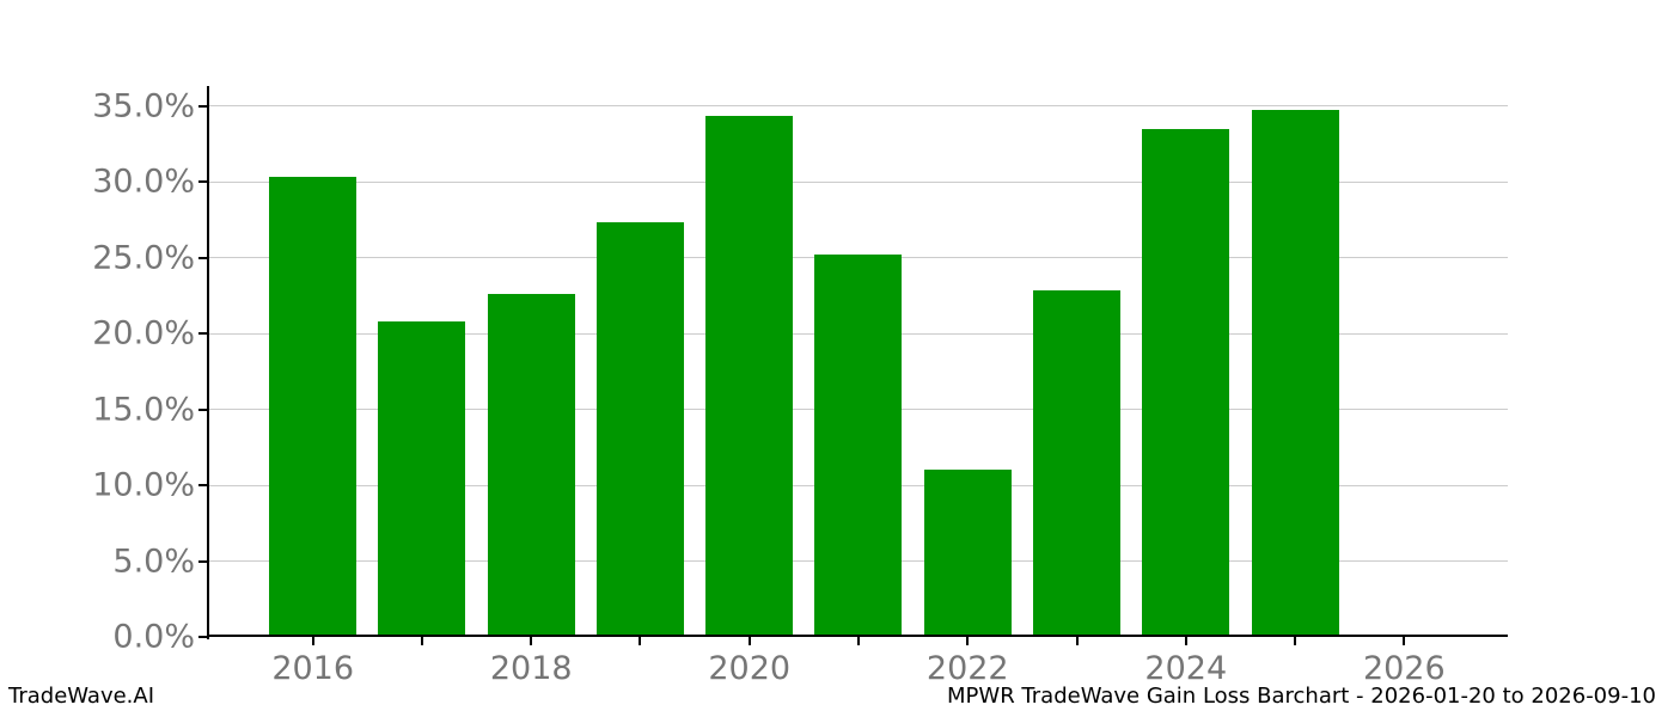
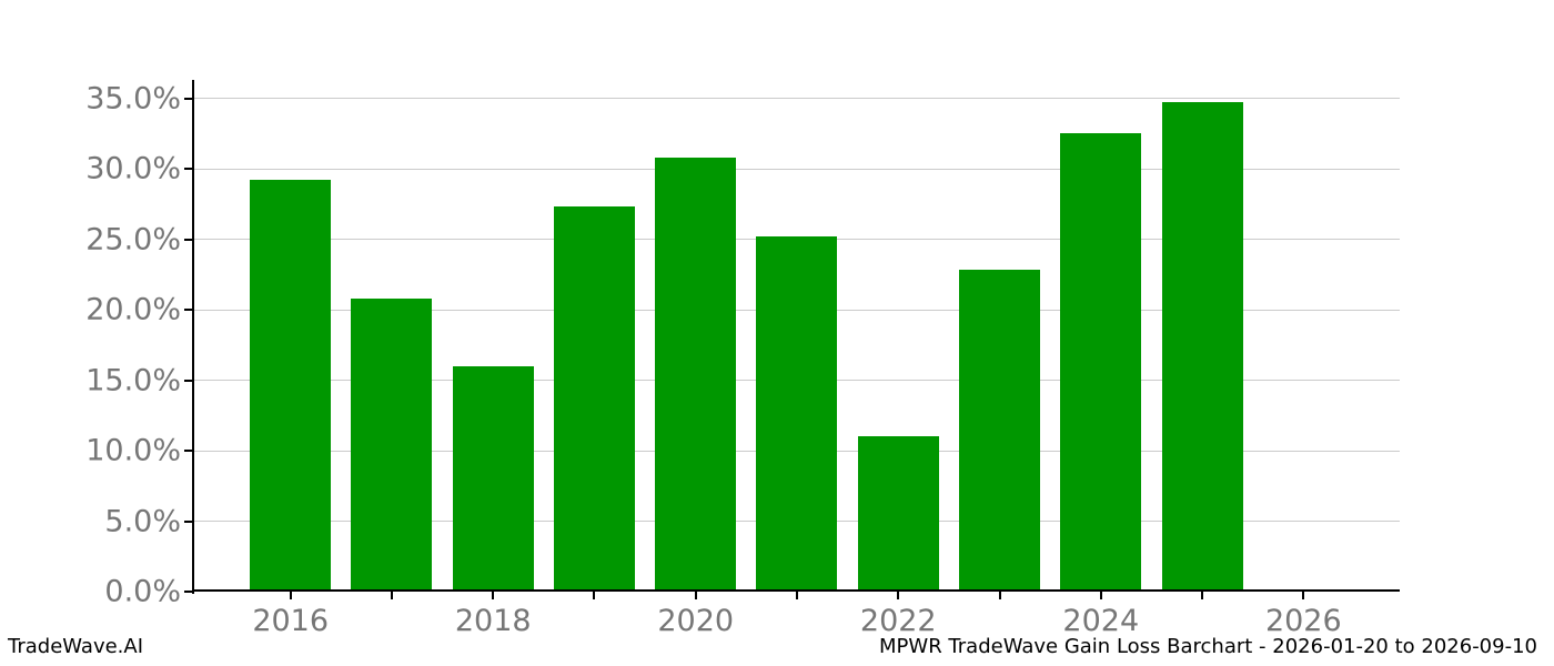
2016: 30.3% -> 29.2%
2018: 22.6% -> 16.0%
2020: 34.3% -> 30.8%
2024: 33.5% -> 32.5%
